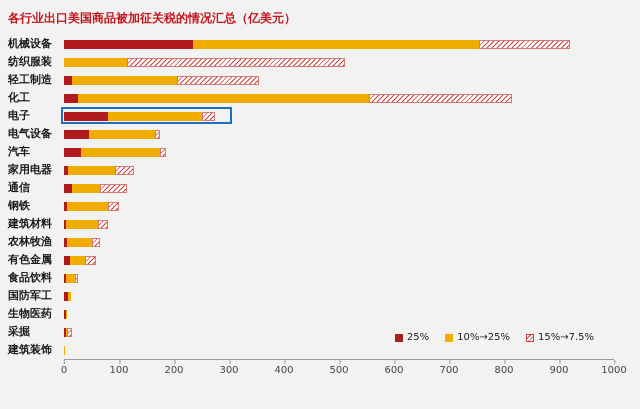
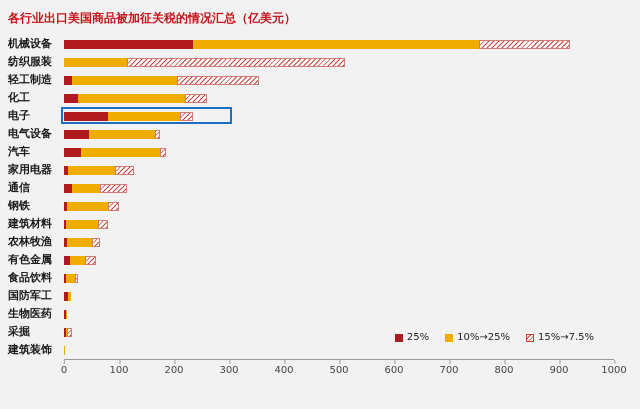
10%→25%/化工: 530 -> 200
15%→7.5%/化工: 260 -> 40
10%→25%/电子: 170 -> 130
